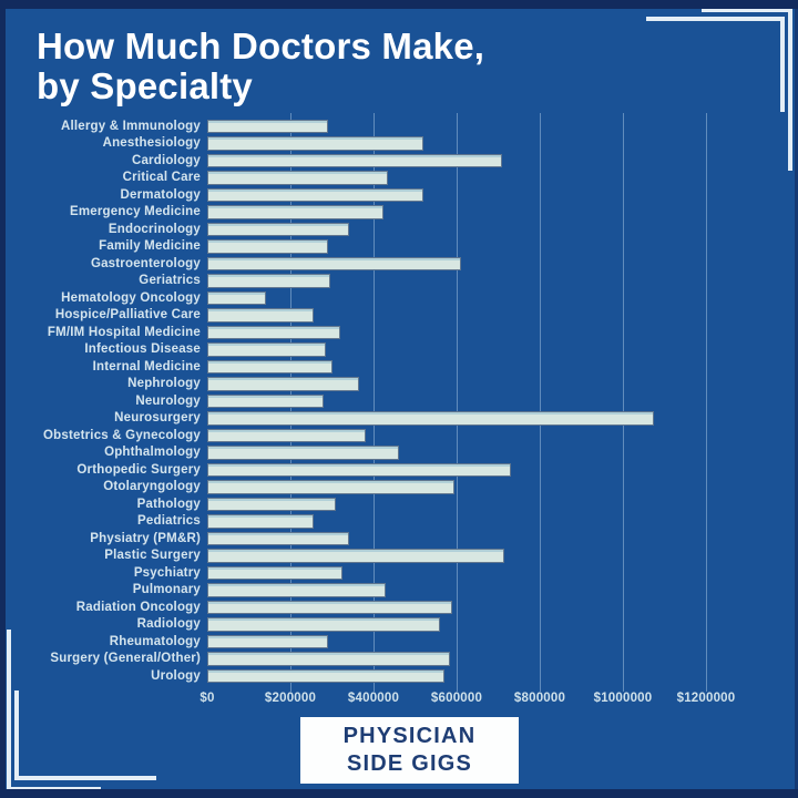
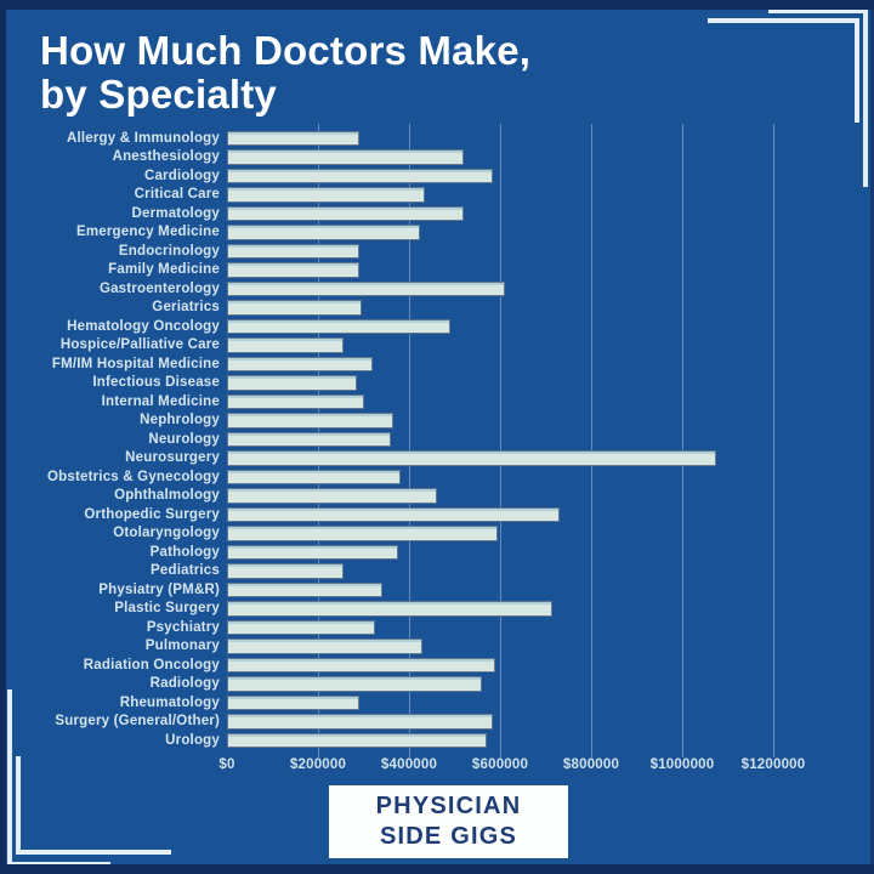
Cardiology: $710000 -> $580000
Endocrinology: $340000 -> $290000
Hematology Oncology: $140000 -> $490000
Neurology: $280000 -> $360000
Pathology: $310000 -> $380000
